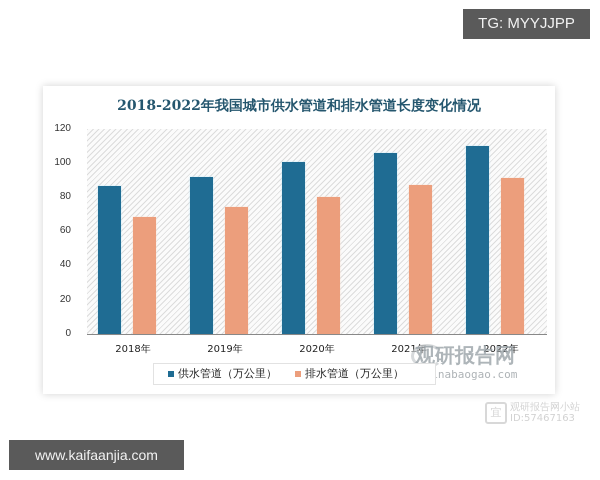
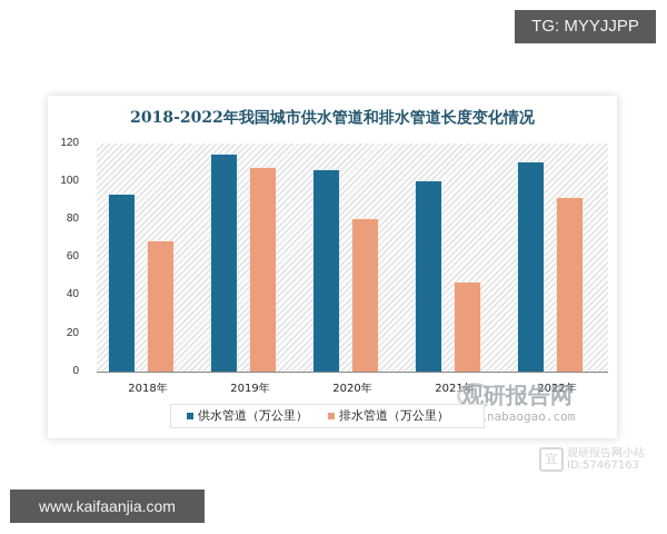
供水管道（万公里）/2018年: 86 -> 93
供水管道（万公里）/2019年: 92 -> 114
排水管道（万公里）/2019年: 74 -> 107
供水管道（万公里）/2020年: 101 -> 106
供水管道（万公里）/2021年: 106 -> 100
排水管道（万公里）/2021年: 87 -> 47
